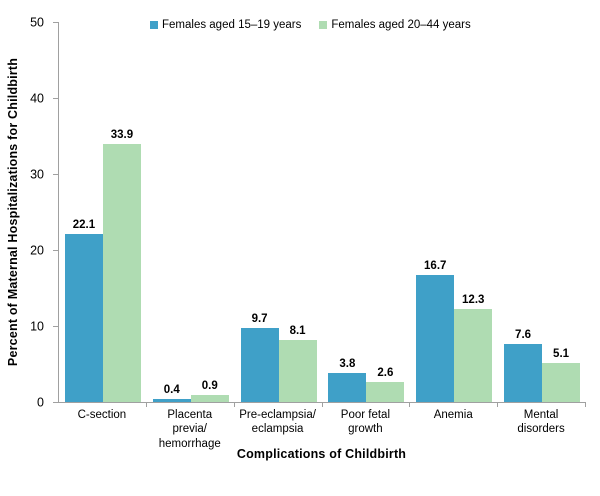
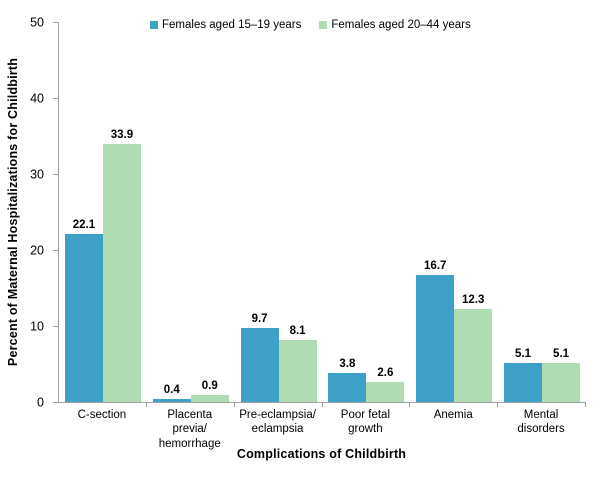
Females aged 15–19 years/Mental disorders: 7.6 -> 5.1
